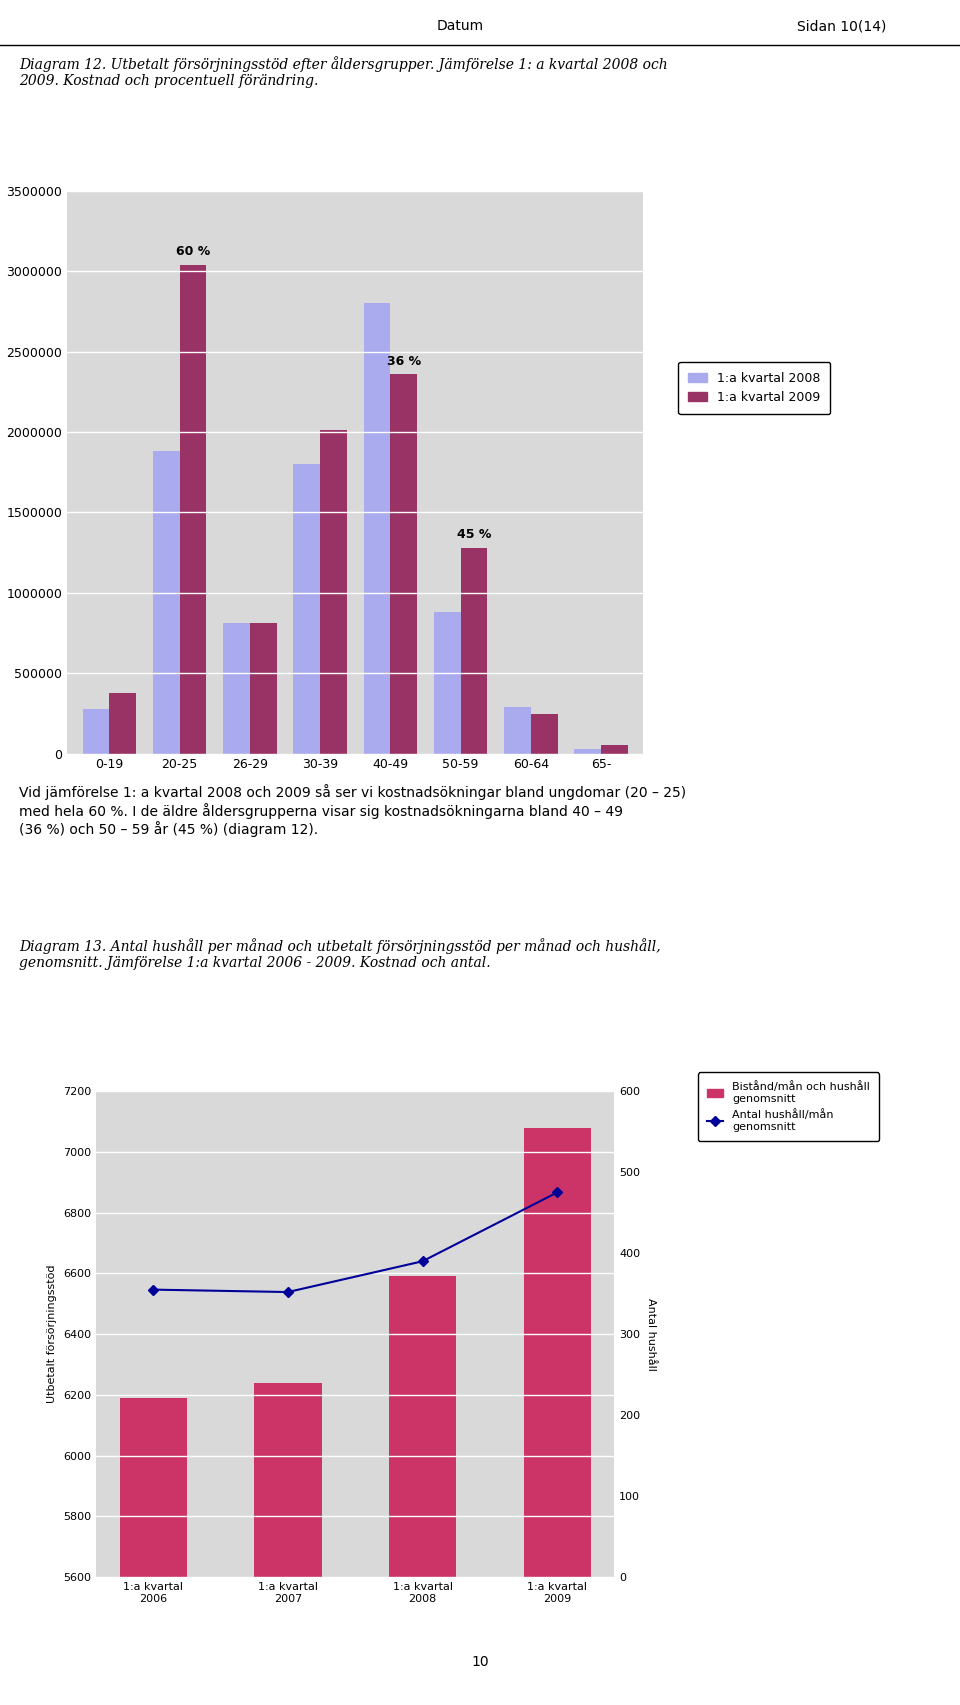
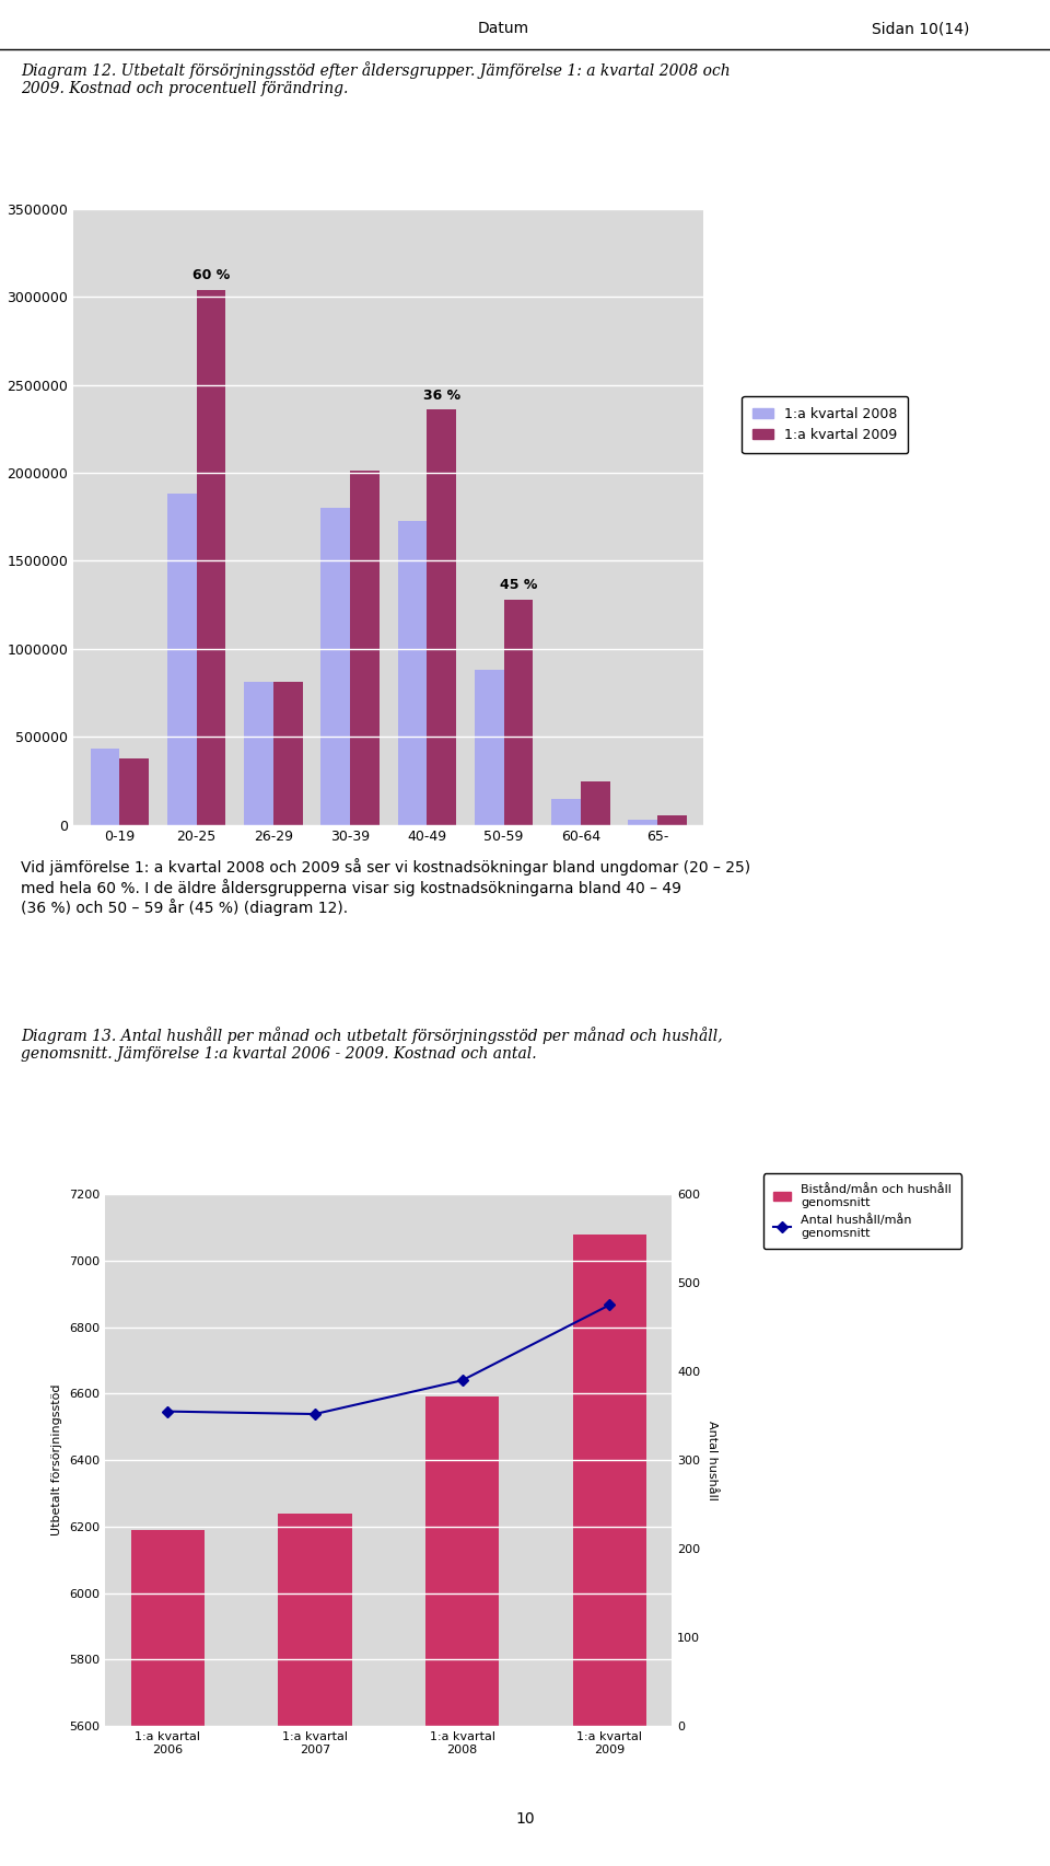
1:a kvartal 2008/0-19: 280000 -> 430000
1:a kvartal 2008/40-49: 2800000 -> 1730000
1:a kvartal 2008/60-64: 290000 -> 140000
